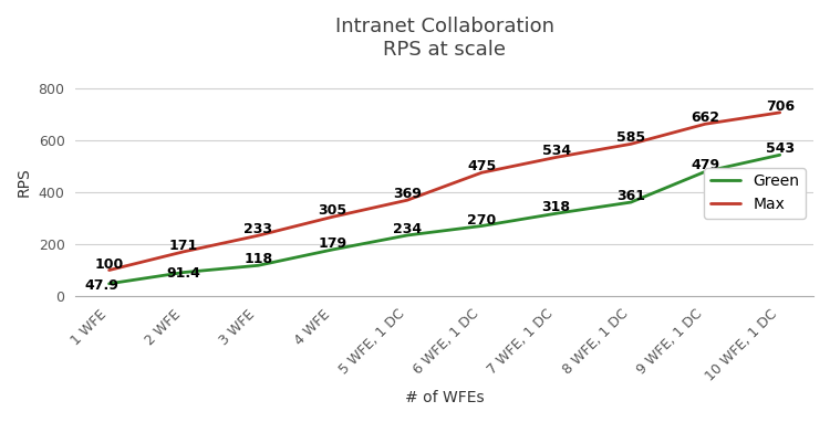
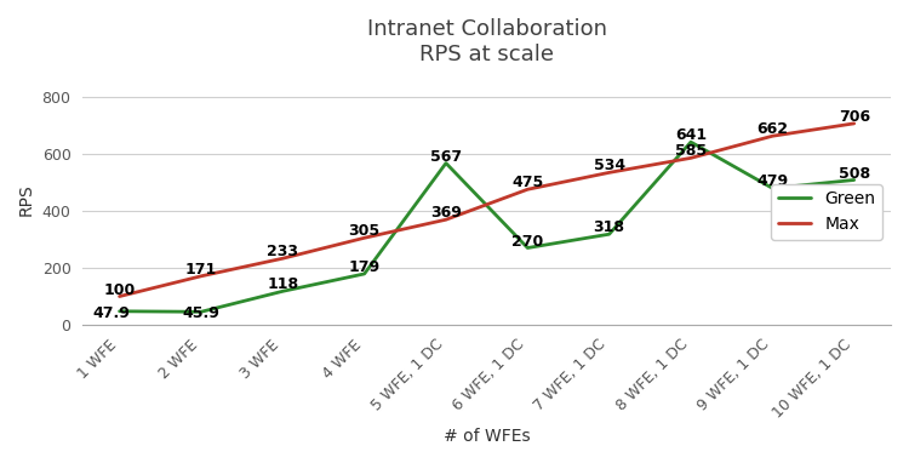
Green/2 WFE: 91.4 -> 45.9
Green/5 WFE, 1 DC: 234 -> 567
Green/8 WFE, 1 DC: 361 -> 641
Green/10 WFE, 1 DC: 543 -> 508
